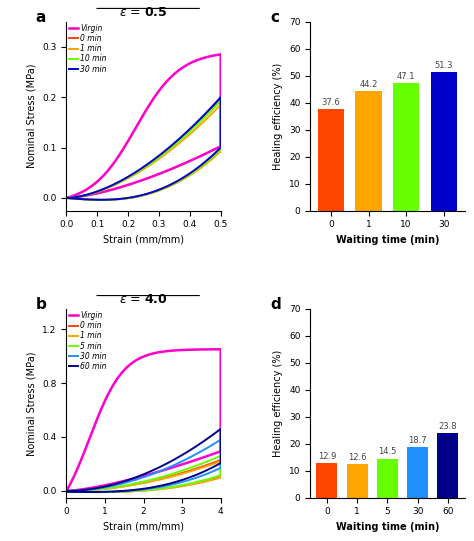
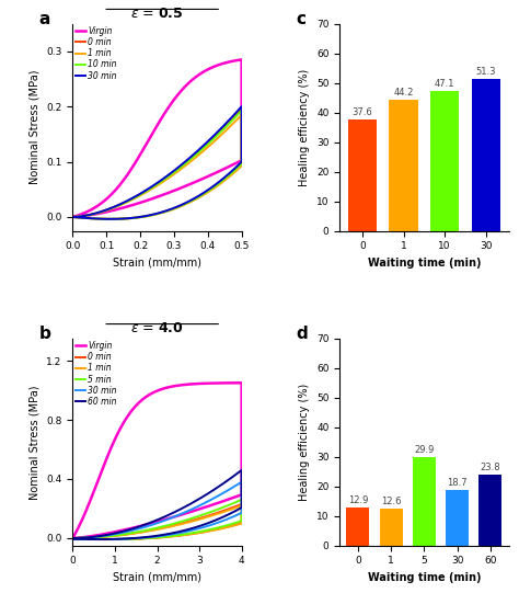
5: 14.5 -> 29.9
